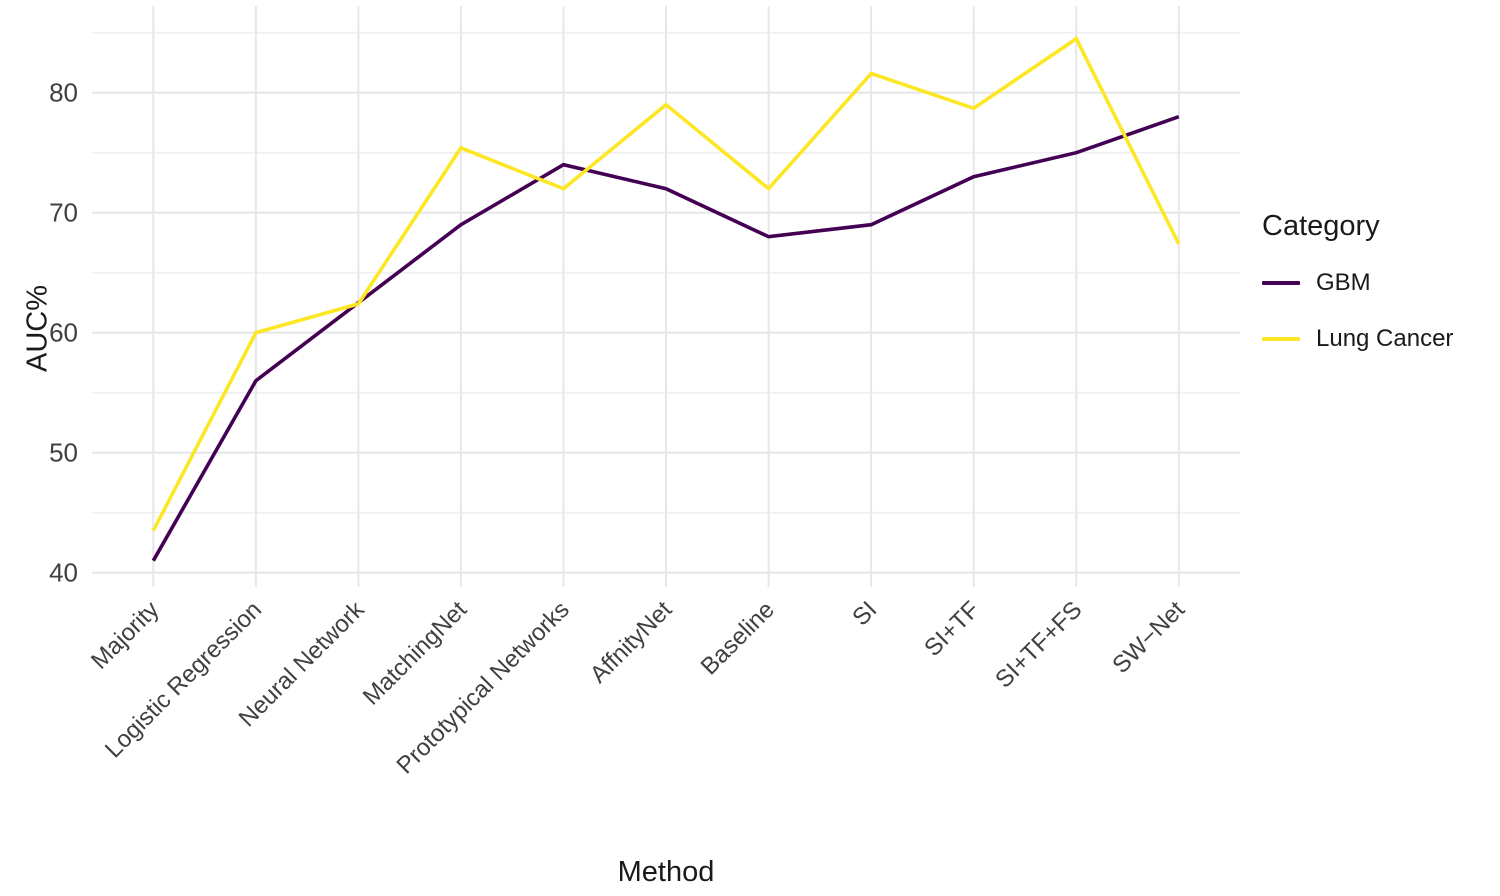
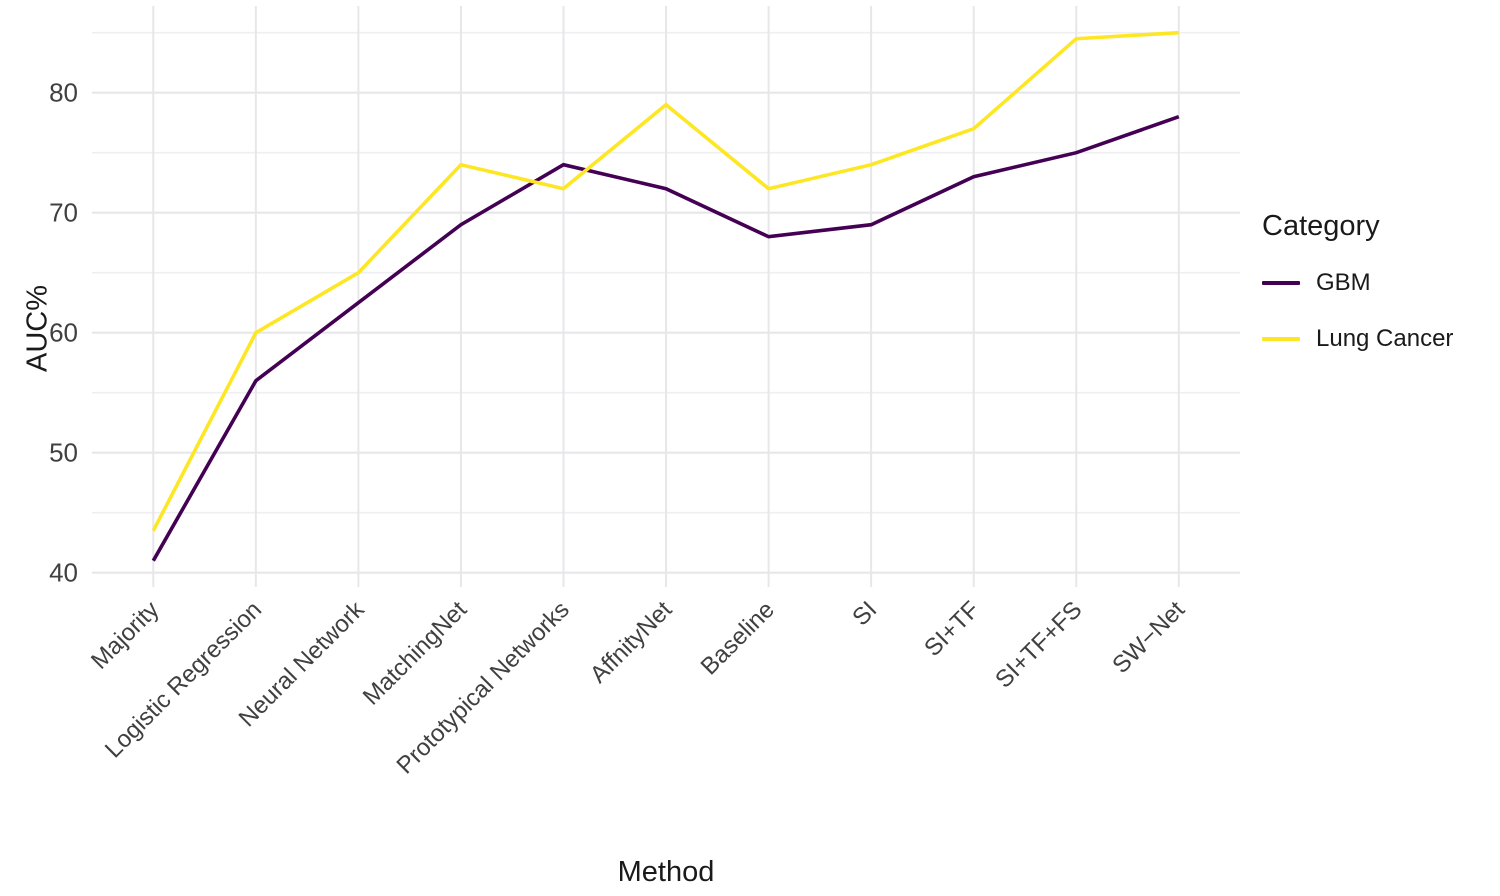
Lung Cancer/Neural Network: 62.4 -> 65.0
Lung Cancer/MatchingNet: 75.4 -> 74.0
Lung Cancer/SI: 81.6 -> 74.0
Lung Cancer/SI+TF: 78.7 -> 77.0
Lung Cancer/SW−Net: 67.4 -> 85.0
